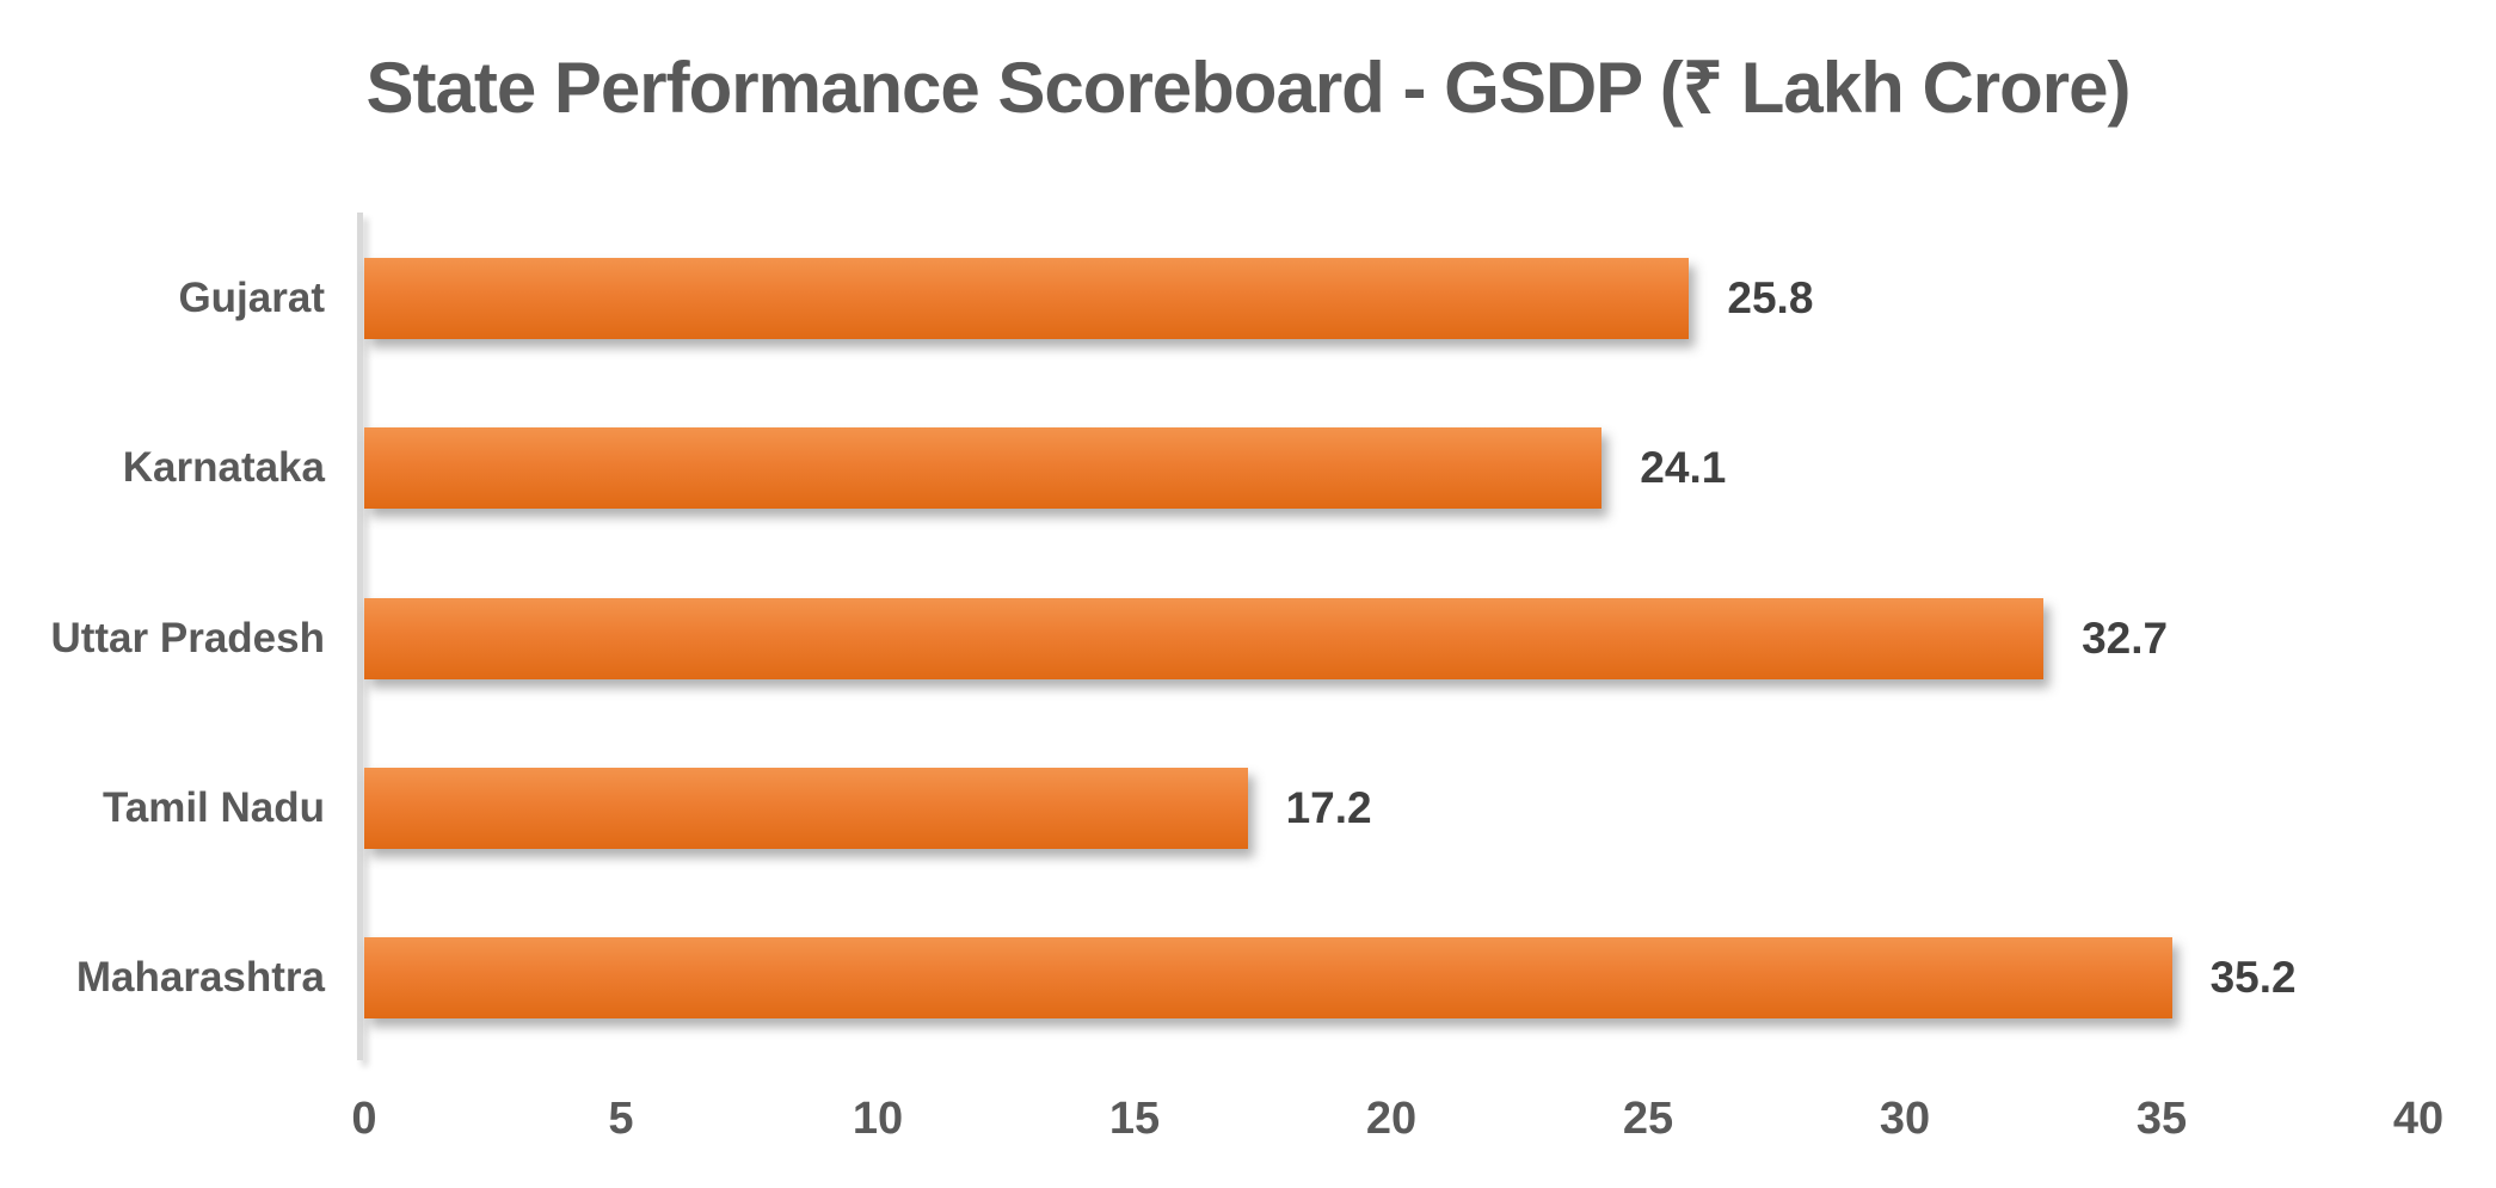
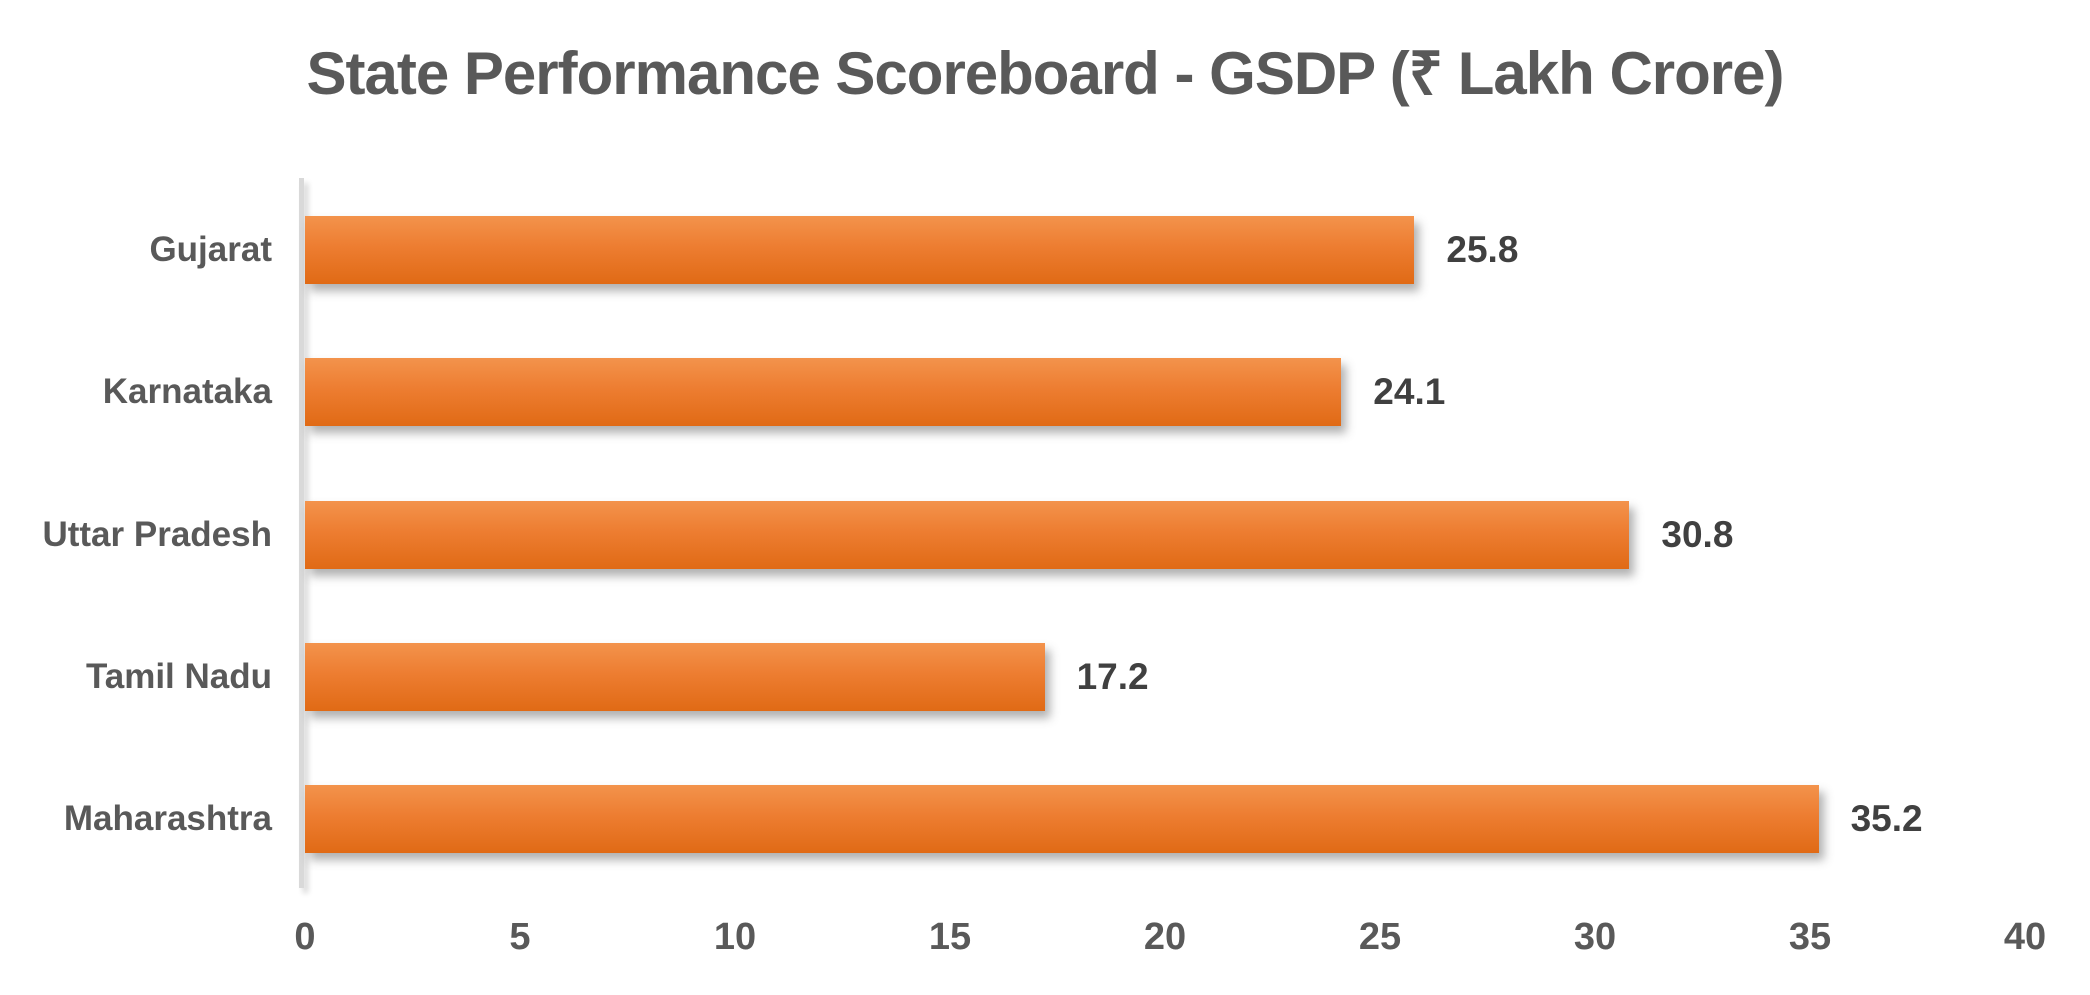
Uttar Pradesh: 32.7 -> 30.8
